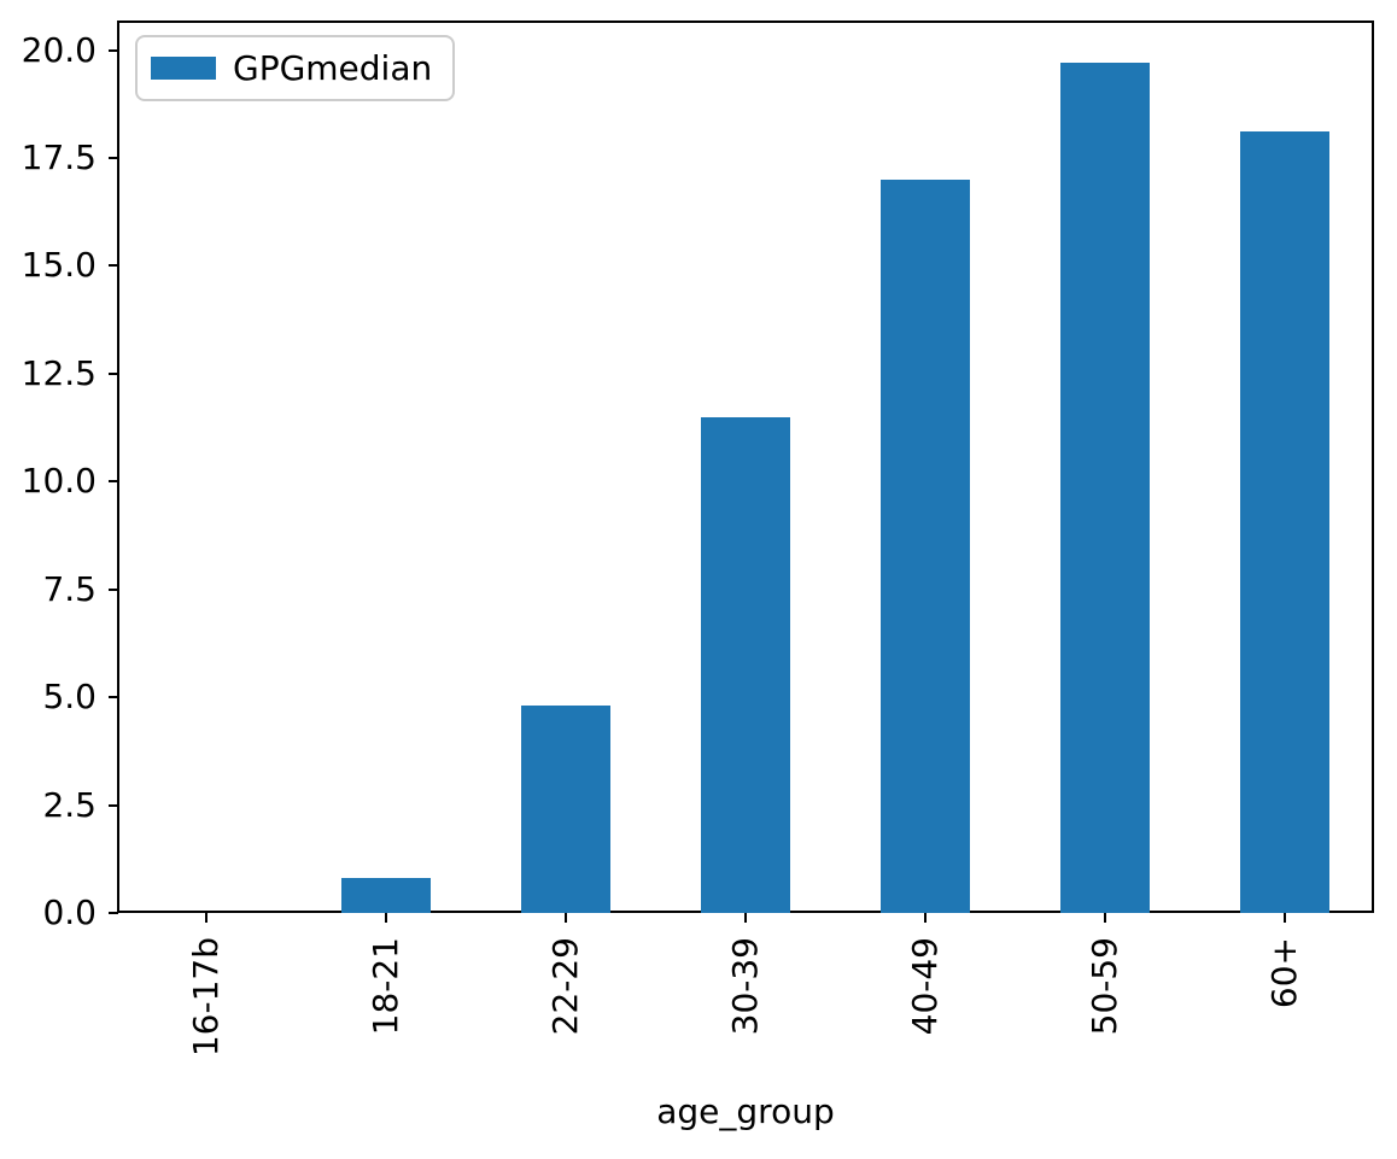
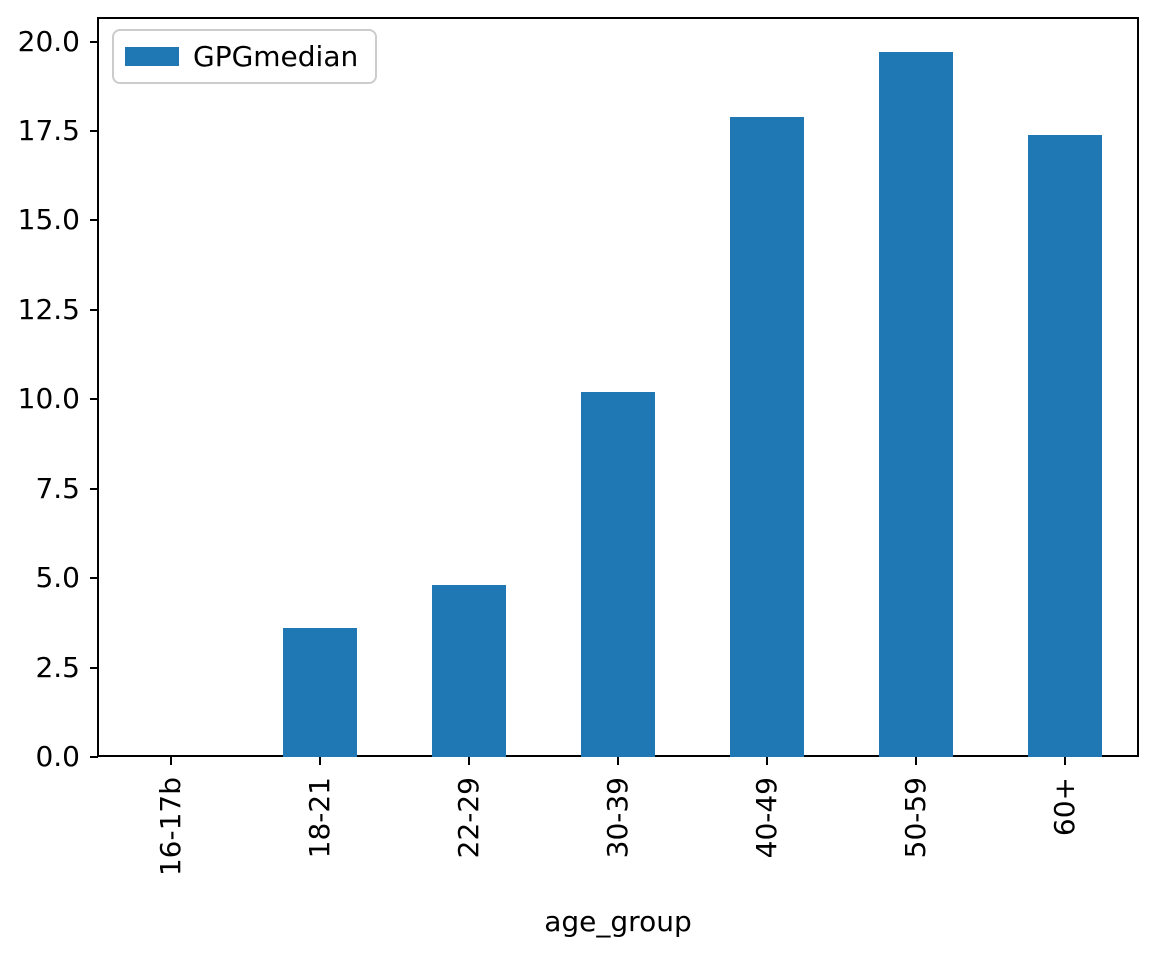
18-21: 0.8 -> 3.6
30-39: 11.5 -> 10.2
40-49: 17.0 -> 17.9
60+: 18.1 -> 17.4
